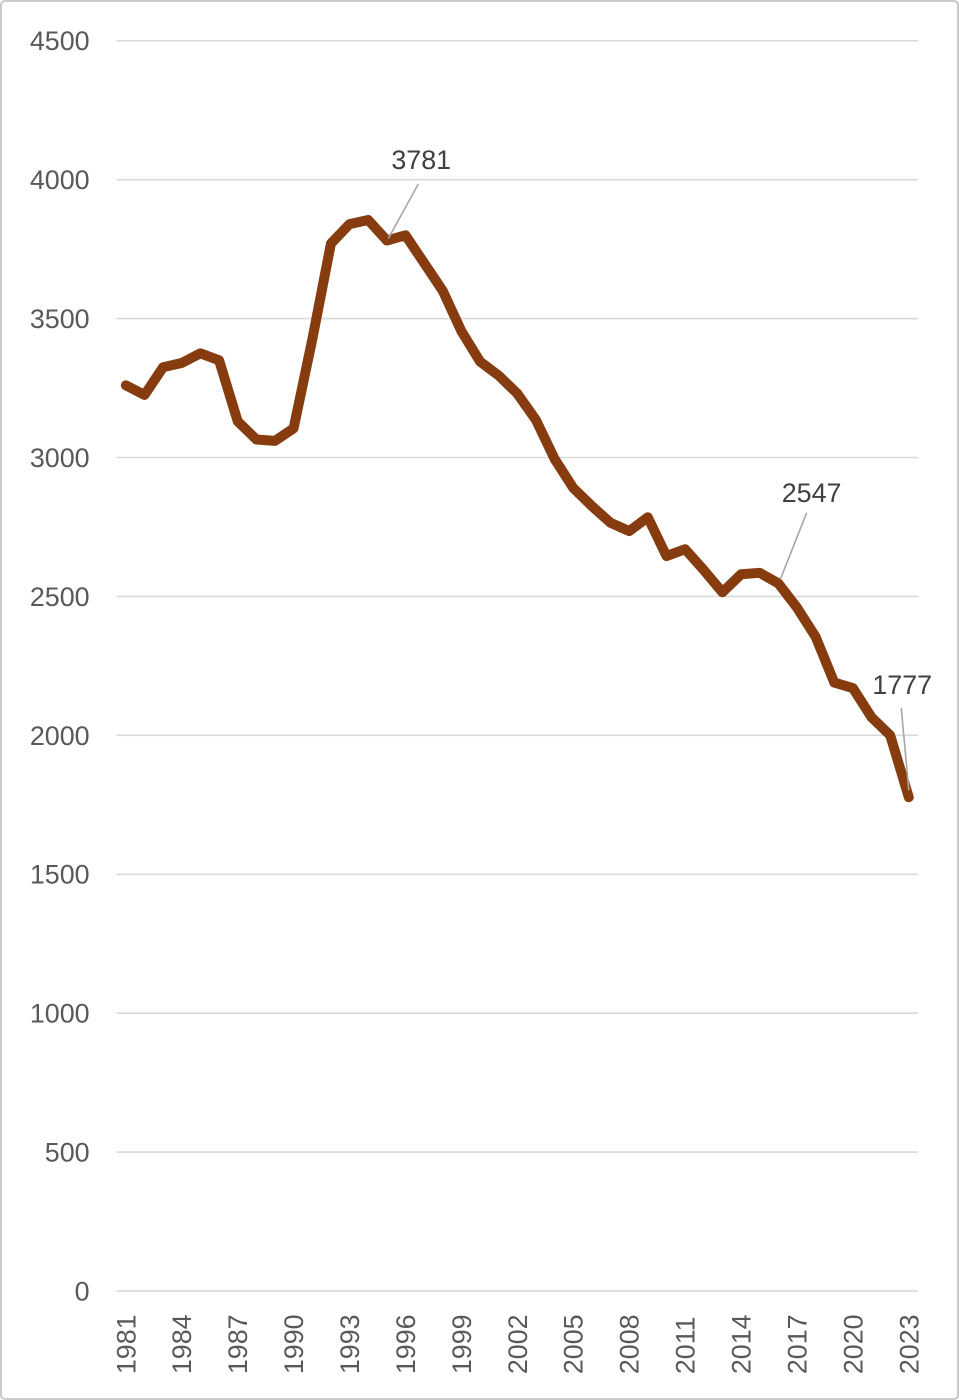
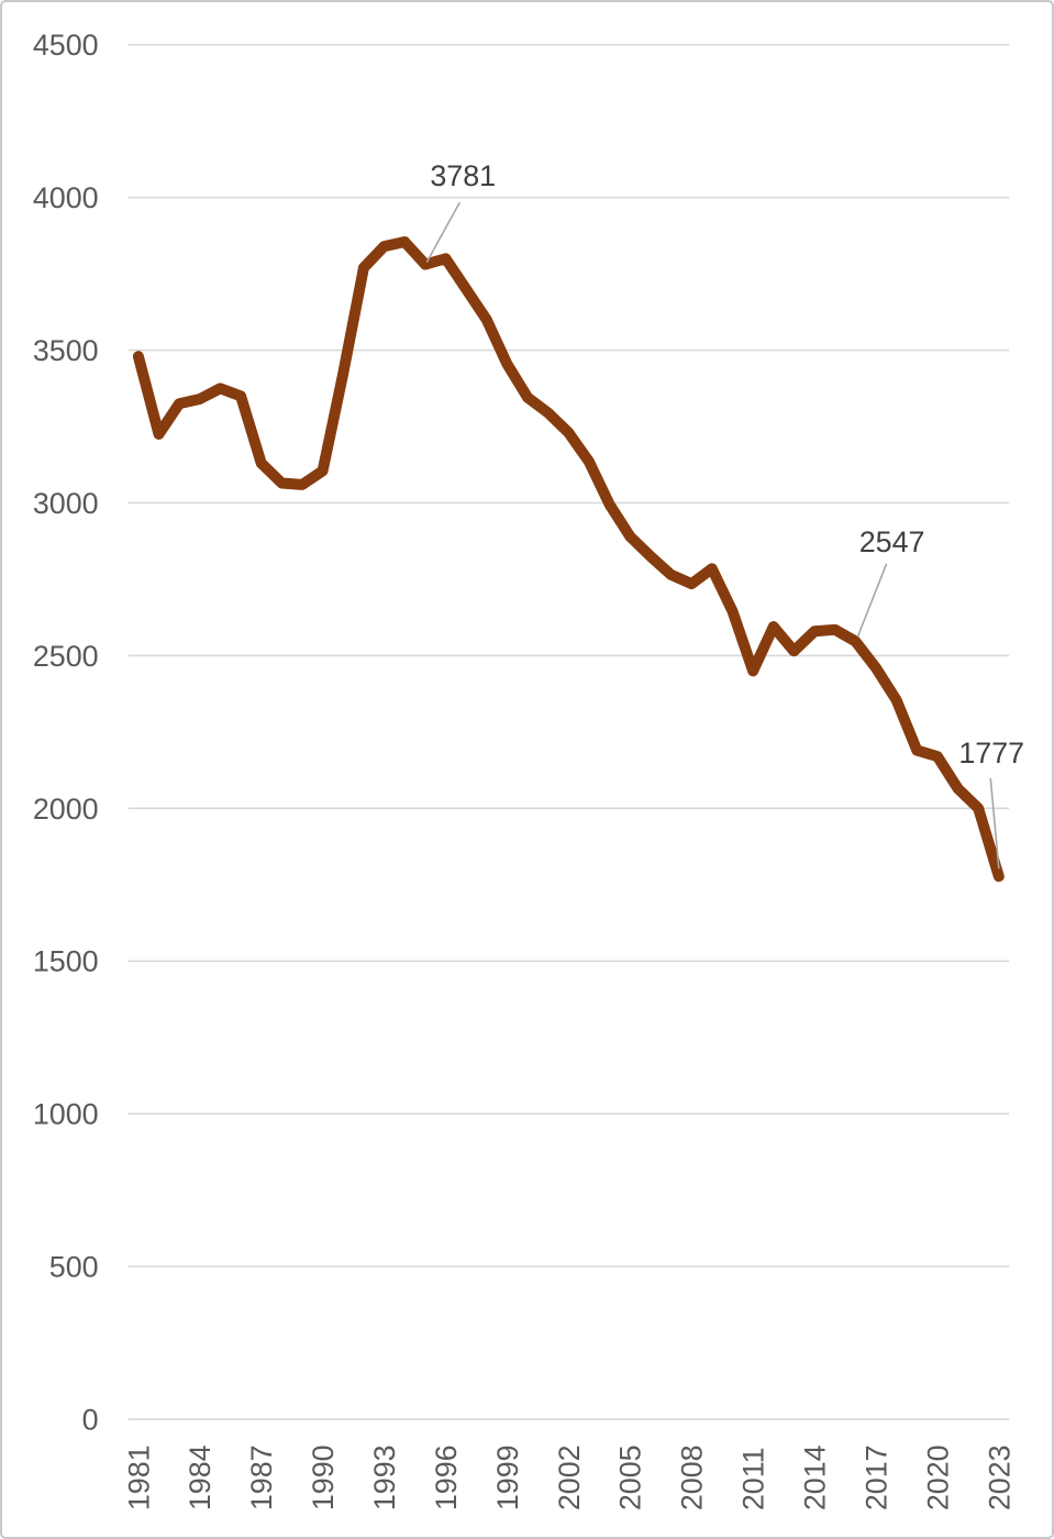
1981: 3260 -> 3480
2011: 2670 -> 2450
